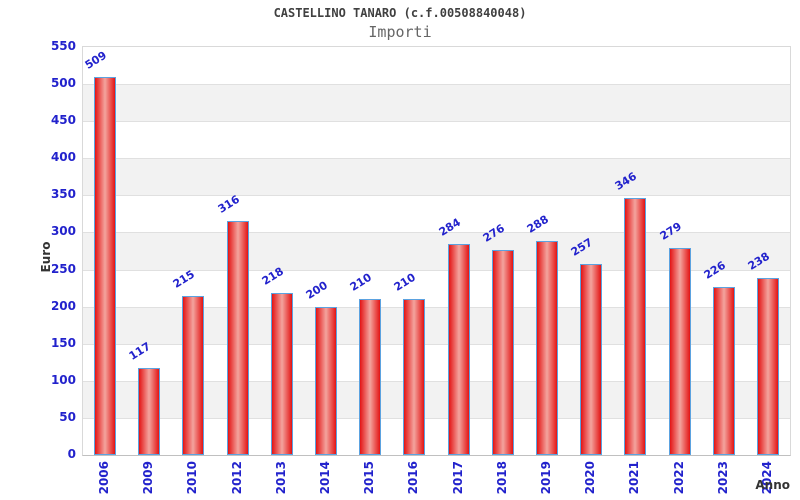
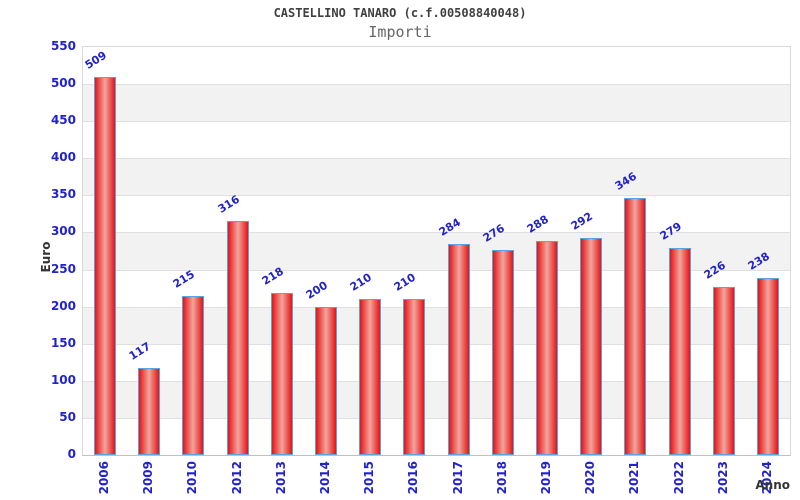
2020: 257 -> 292
